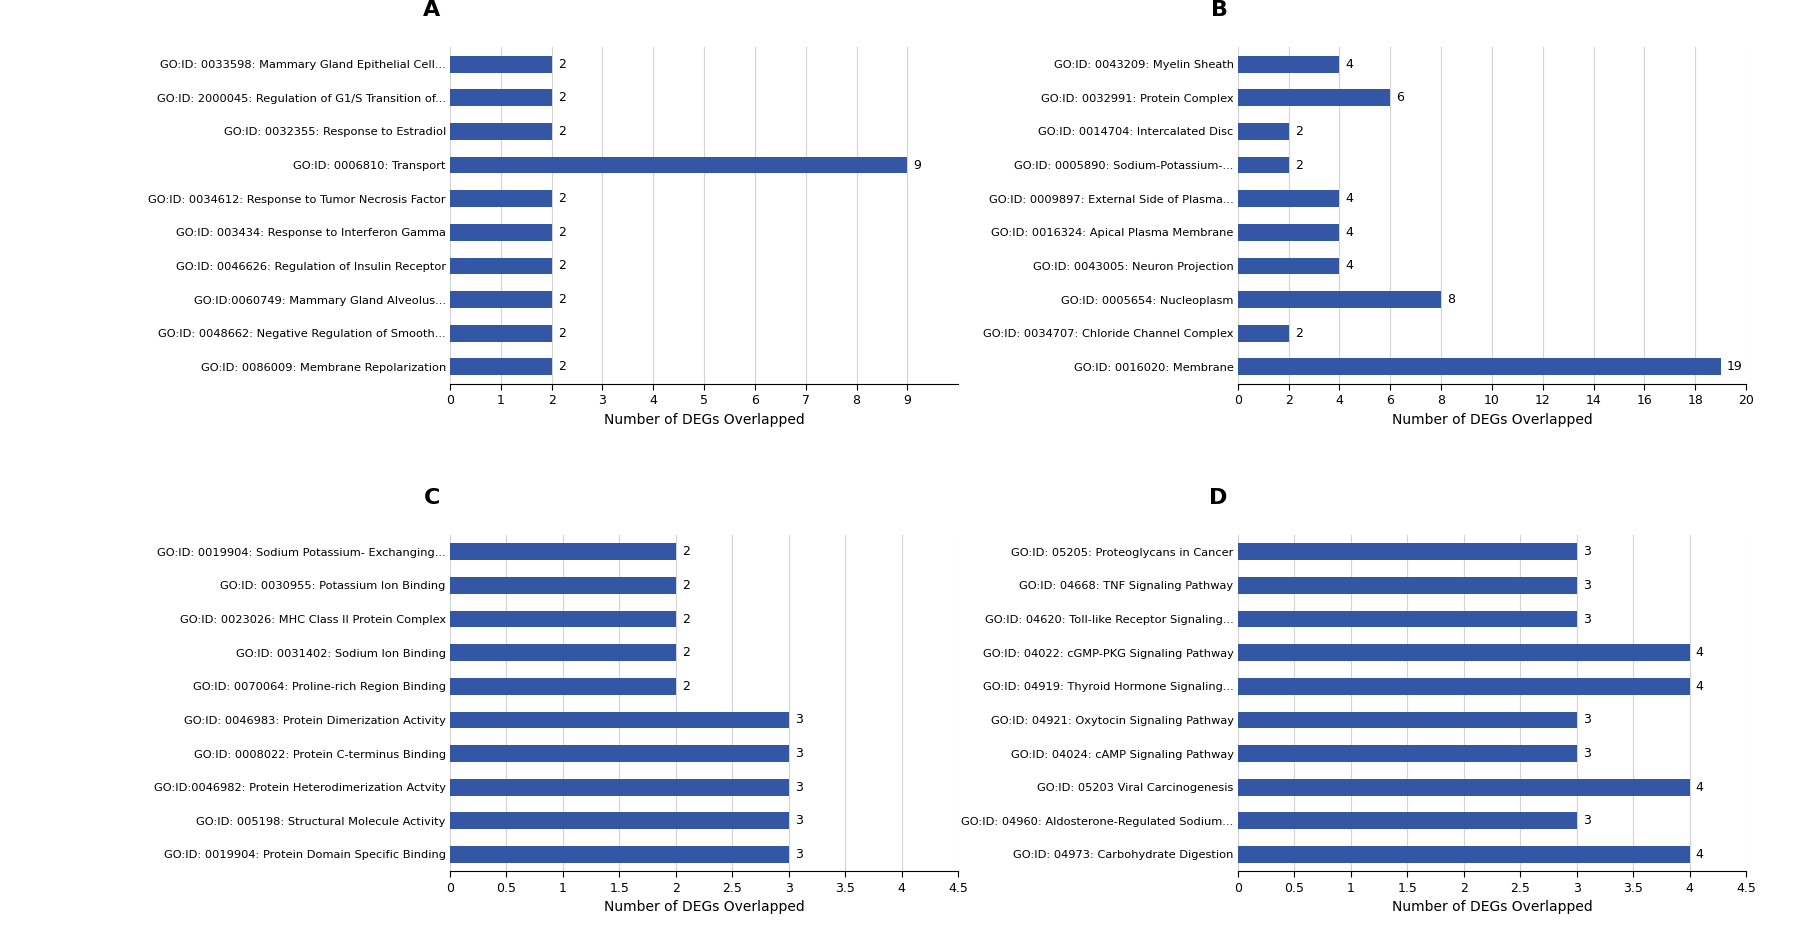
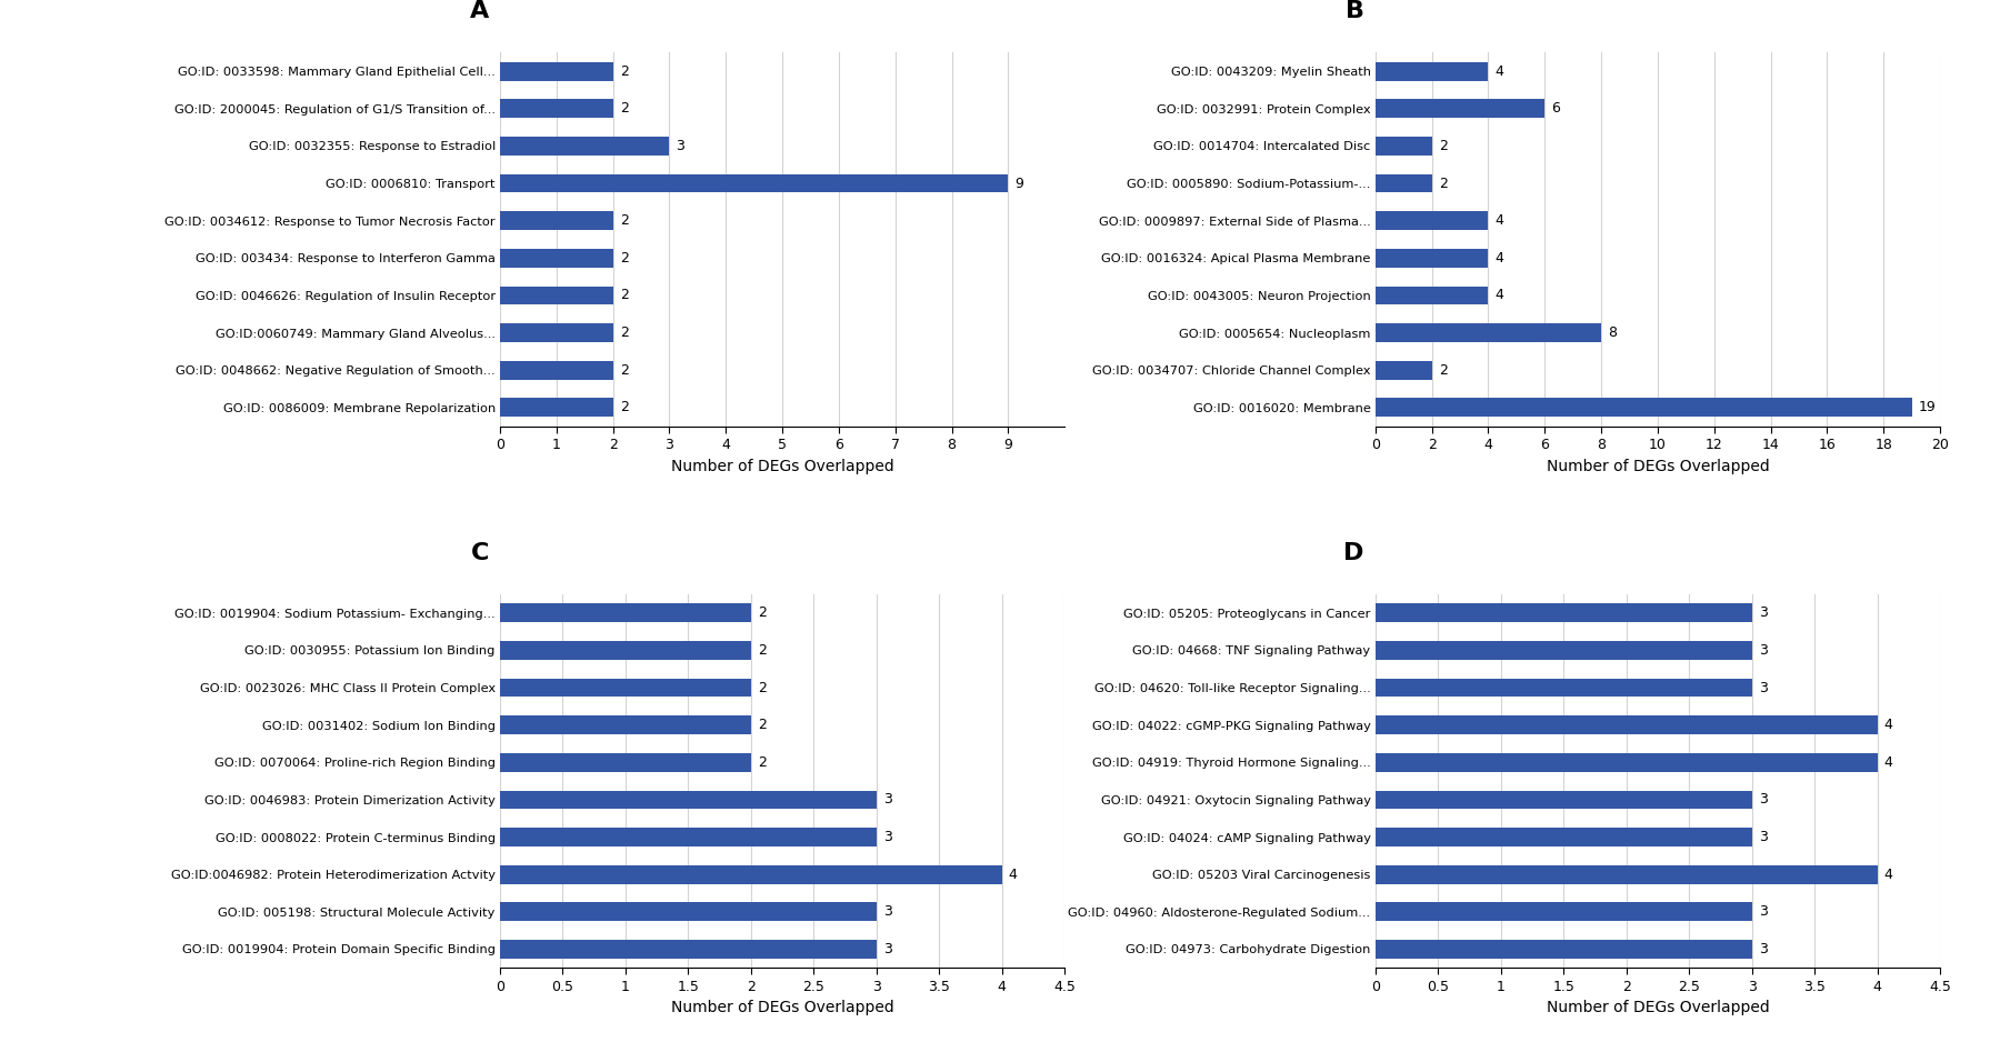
GO:ID: 0032355: Response to Estradiol: 2 -> 3
GO:ID:0046982: Protein Heterodimerization Actvity: 3 -> 4
GO:ID: 04973: Carbohydrate Digestion: 4 -> 3
